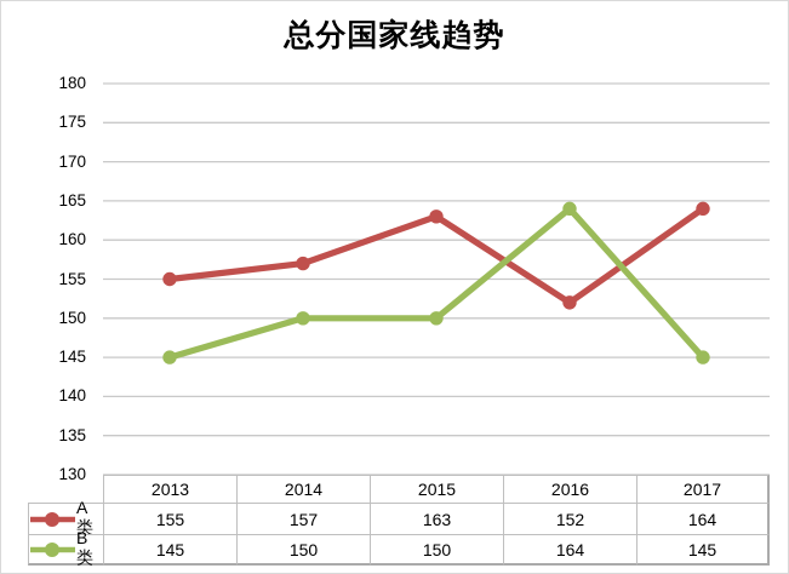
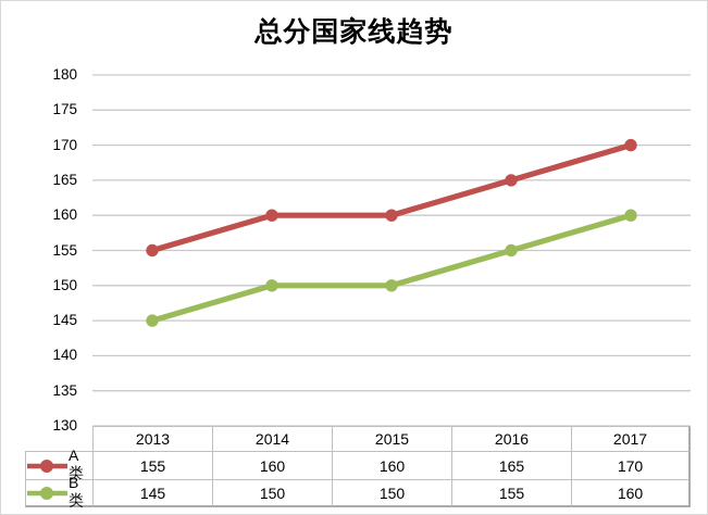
A类/2014: 157 -> 160
A类/2015: 163 -> 160
A类/2016: 152 -> 165
B类/2016: 164 -> 155
A类/2017: 164 -> 170
B类/2017: 145 -> 160
